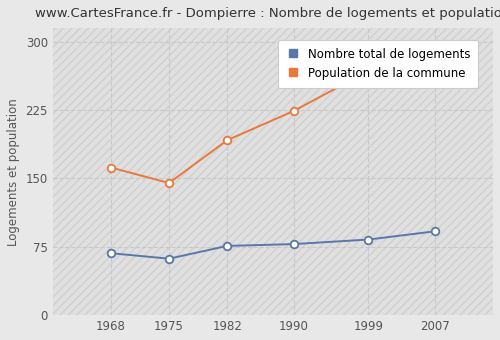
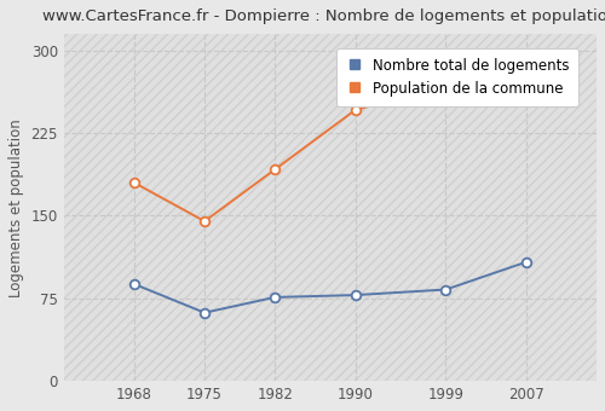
Nombre total de logements/1968: 68 -> 88
Population de la commune/1968: 162 -> 180
Population de la commune/1990: 224 -> 246
Nombre total de logements/2007: 92 -> 108
